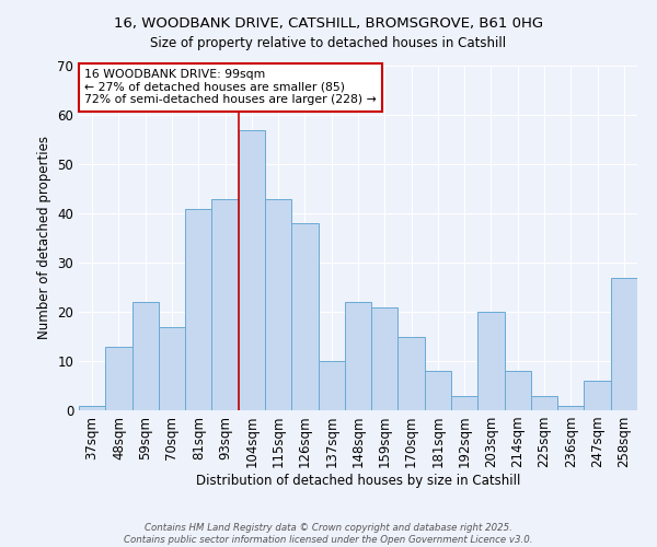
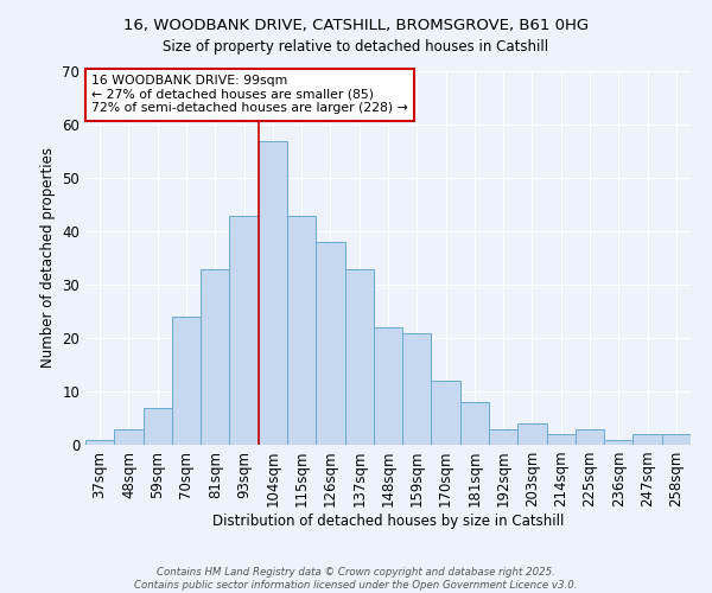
48sqm: 13 -> 3
59sqm: 22 -> 7
70sqm: 17 -> 24
81sqm: 41 -> 33
137sqm: 10 -> 33
170sqm: 15 -> 12
203sqm: 20 -> 4
214sqm: 8 -> 2
247sqm: 6 -> 2
258sqm: 27 -> 2
